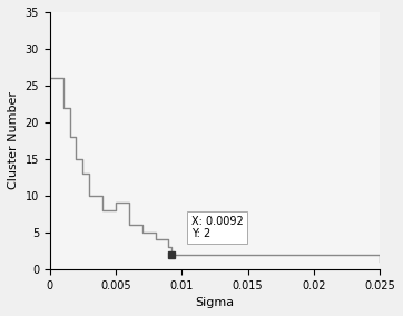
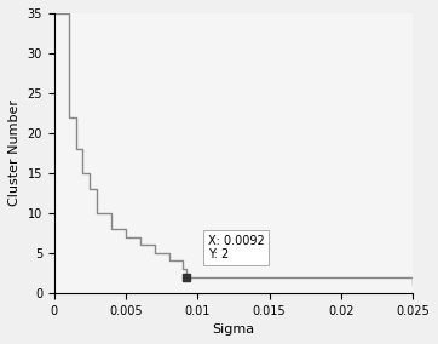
0: 26 -> 35
0.005: 9 -> 7
